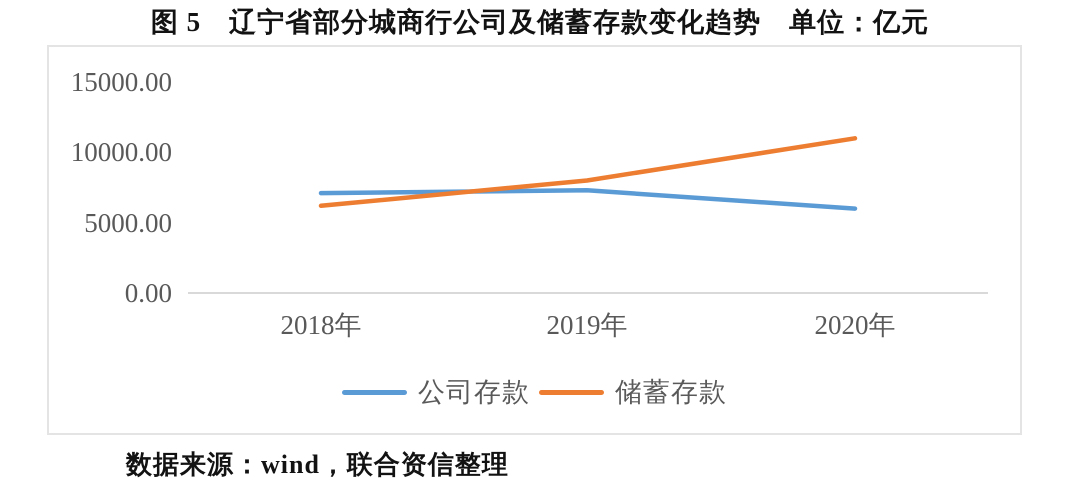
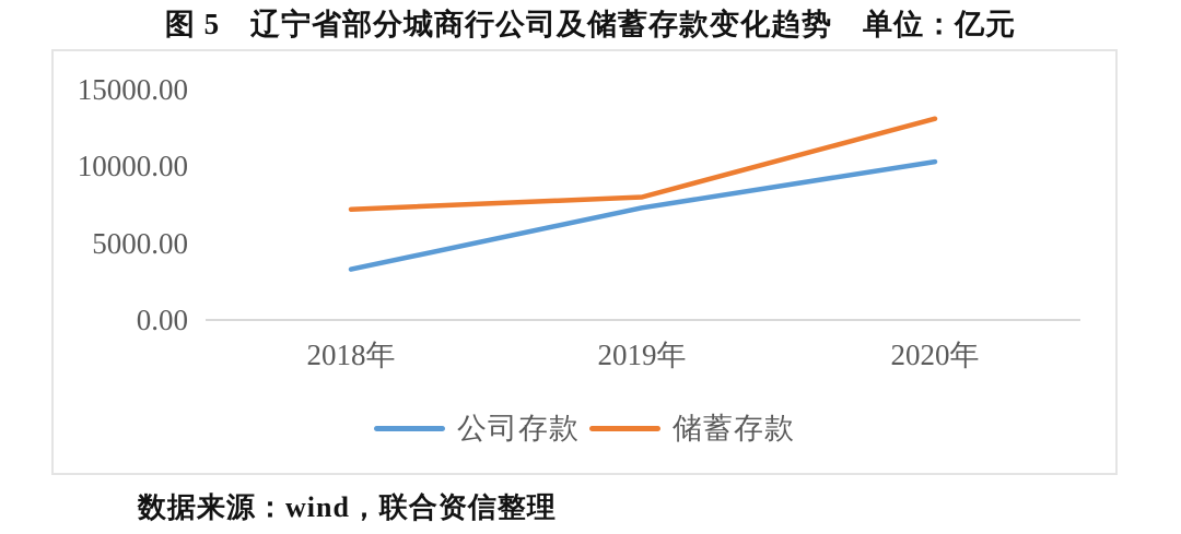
公司存款/2018年: 7100 -> 3300
储蓄存款/2018年: 6200 -> 7200
公司存款/2020年: 6000 -> 10300
储蓄存款/2020年: 11000 -> 13100
